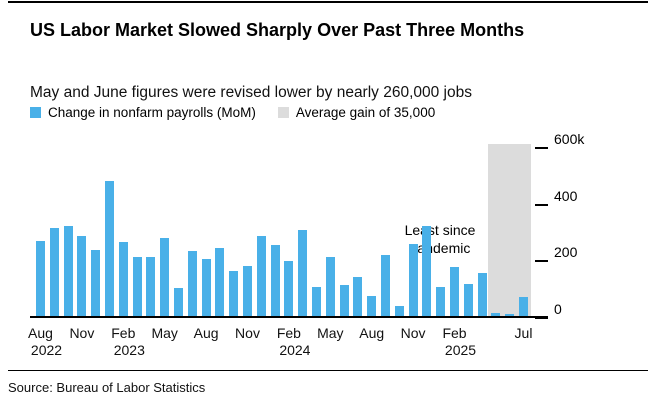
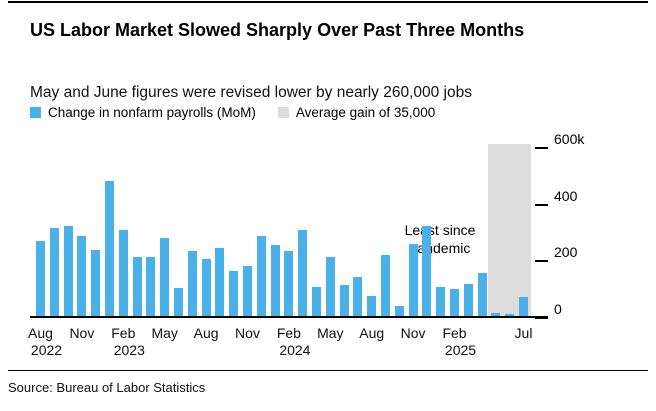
Feb 2023: 270k -> 310k
Feb 2024: 200k -> 240k
Feb 2025: 180k -> 100k
